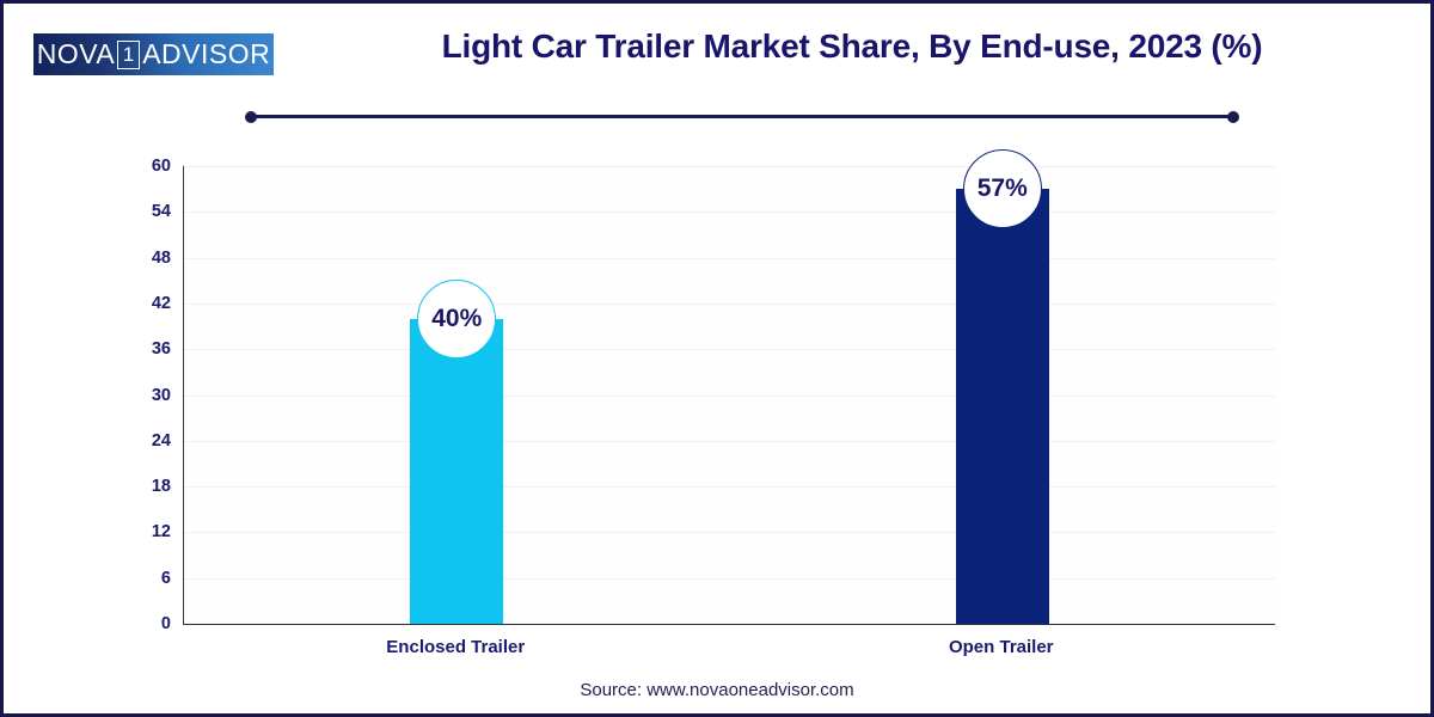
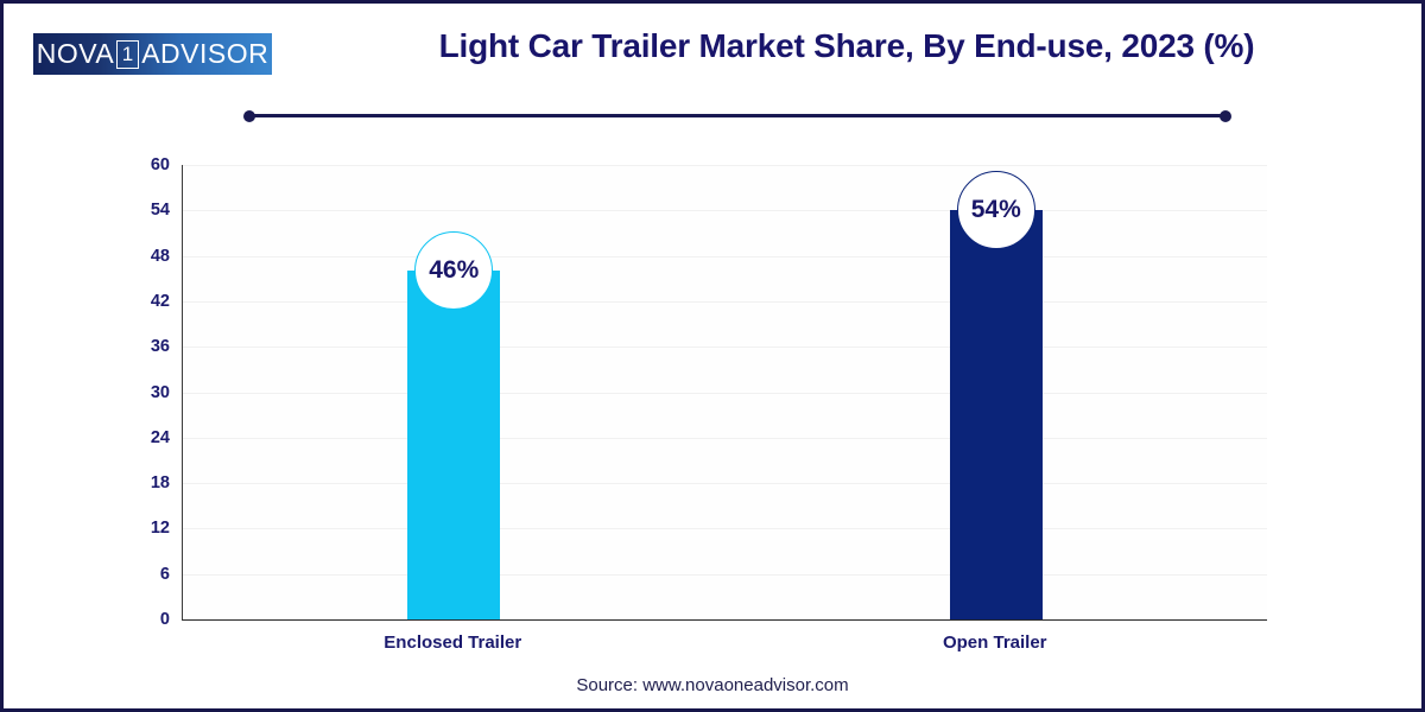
Enclosed Trailer: 40% -> 46%
Open Trailer: 57% -> 54%
